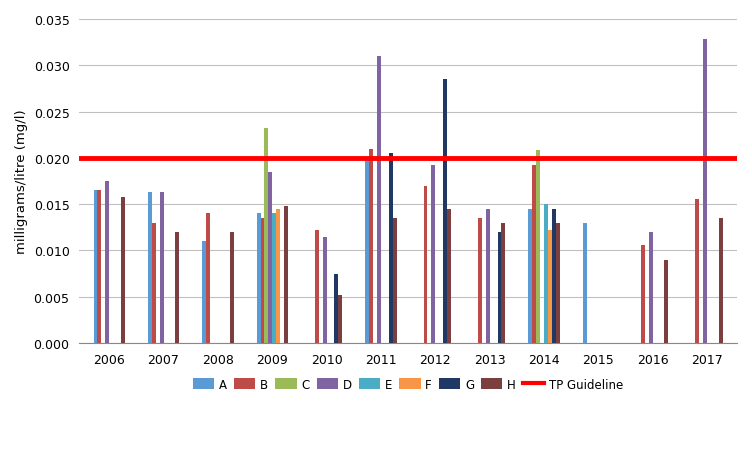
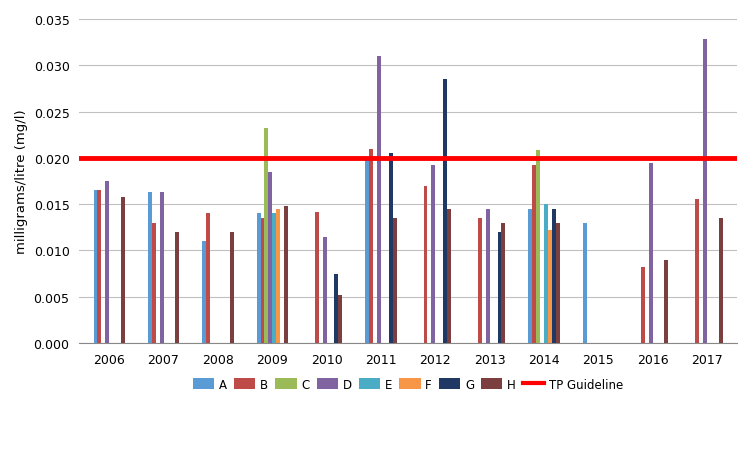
B/2010: 0.0122 -> 0.0142
B/2016: 0.0106 -> 0.0082
D/2016: 0.0120 -> 0.0194
